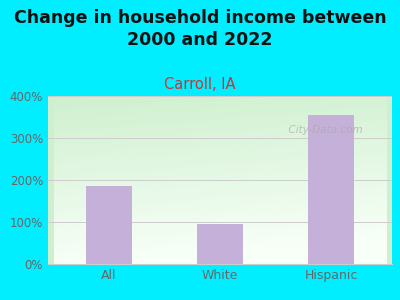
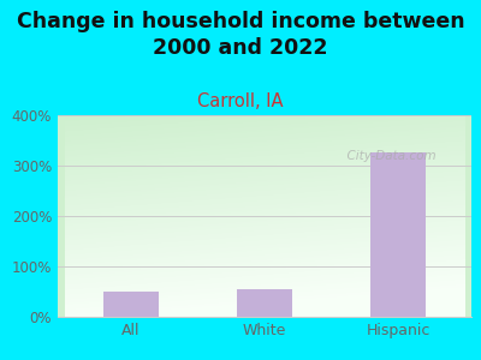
All: 185% -> 50%
White: 95% -> 55%
Hispanic: 355% -> 325%
